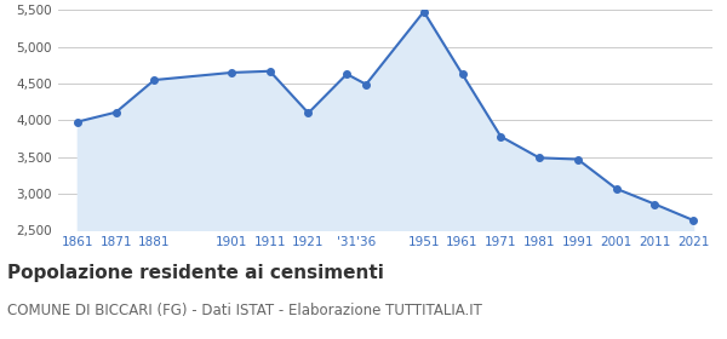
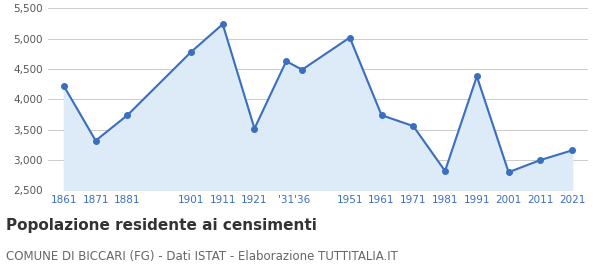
1861: 3,980 -> 4,220
1871: 4,110 -> 3,320
1881: 4,550 -> 3,740
1901: 4,650 -> 4,780
1911: 4,670 -> 5,240
1921: 4,100 -> 3,520
1951: 5,480 -> 5,020
1961: 4,630 -> 3,740
1971: 3,780 -> 3,560
1981: 3,490 -> 2,820
1991: 3,470 -> 4,380
2001: 3,070 -> 2,800
2011: 2,860 -> 3,000
2021: 2,640 -> 3,160
